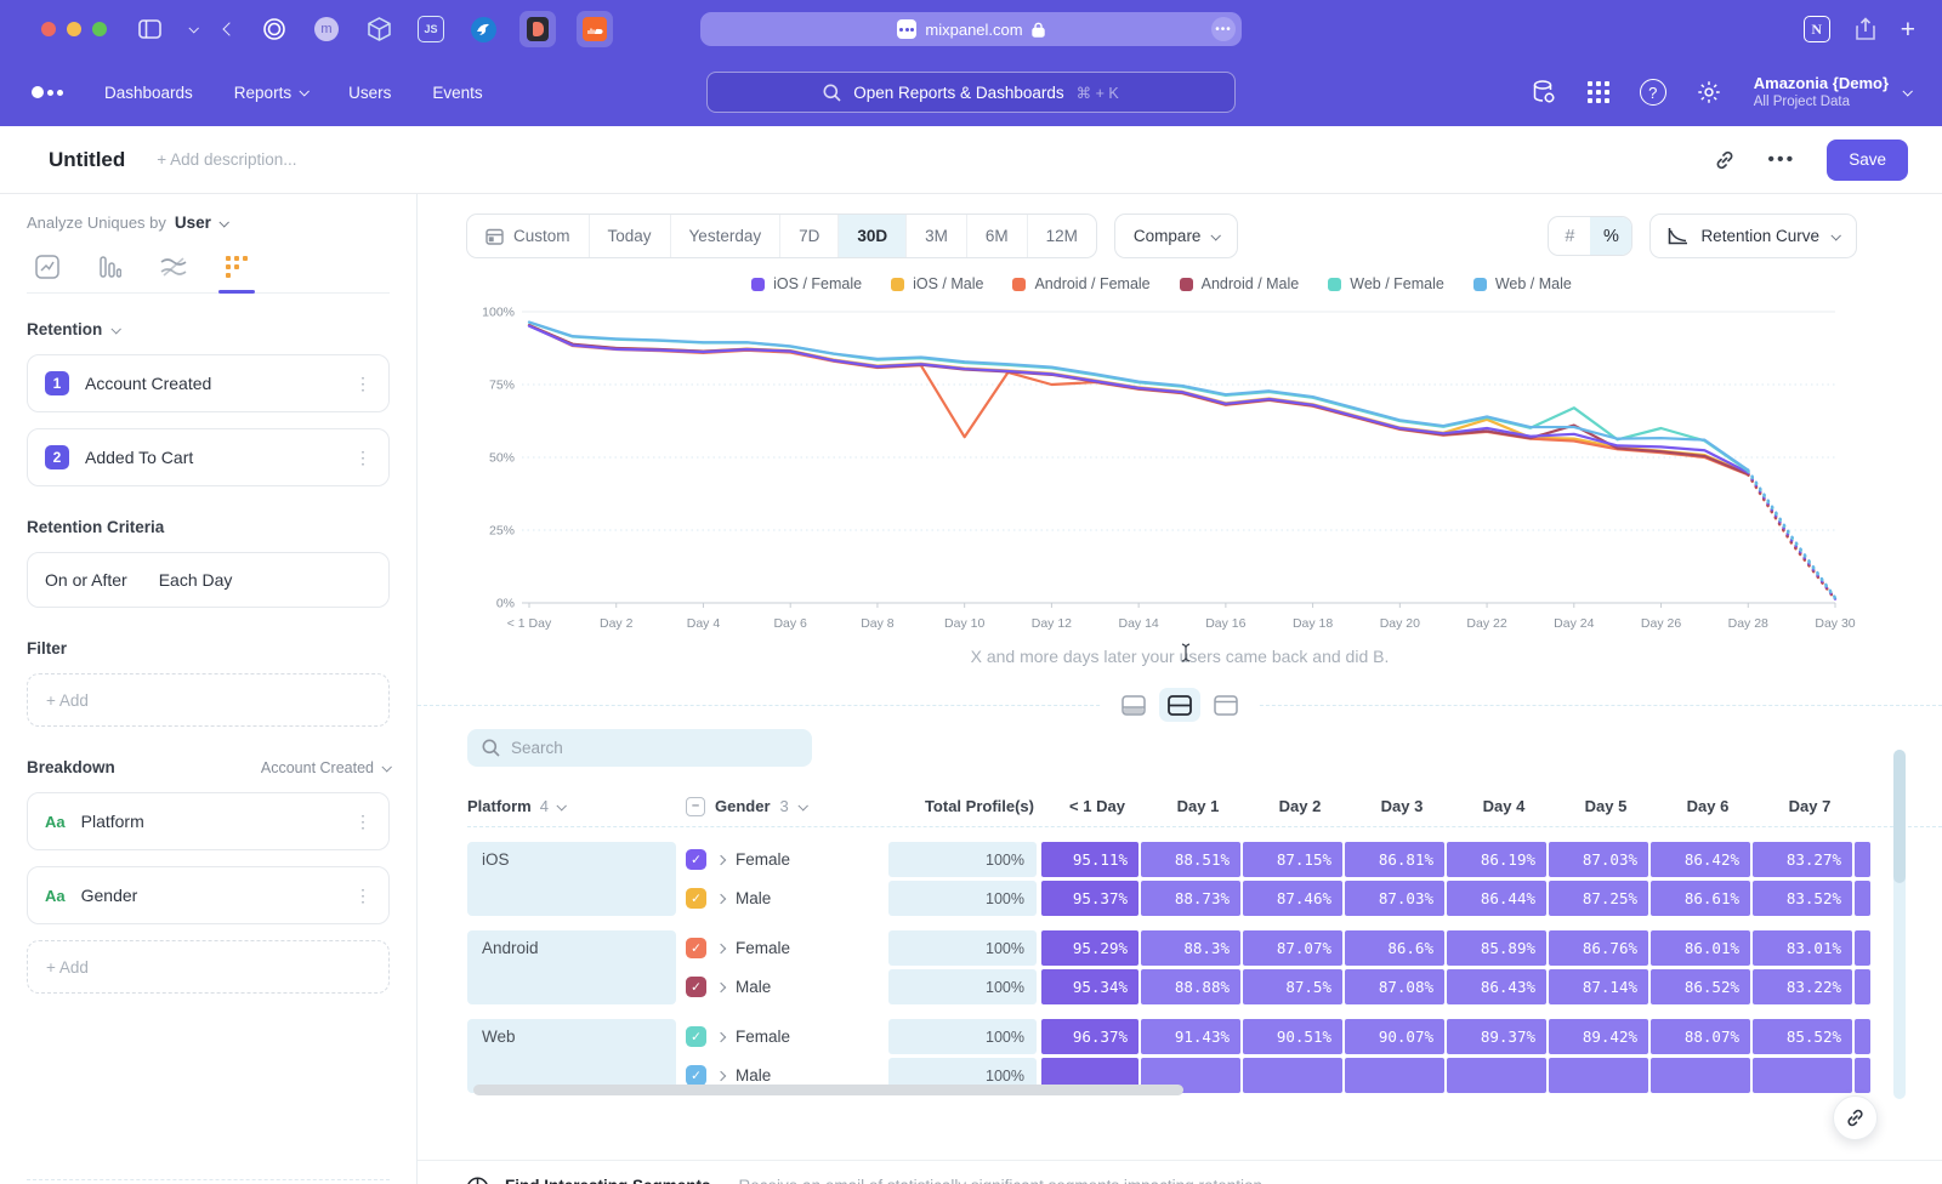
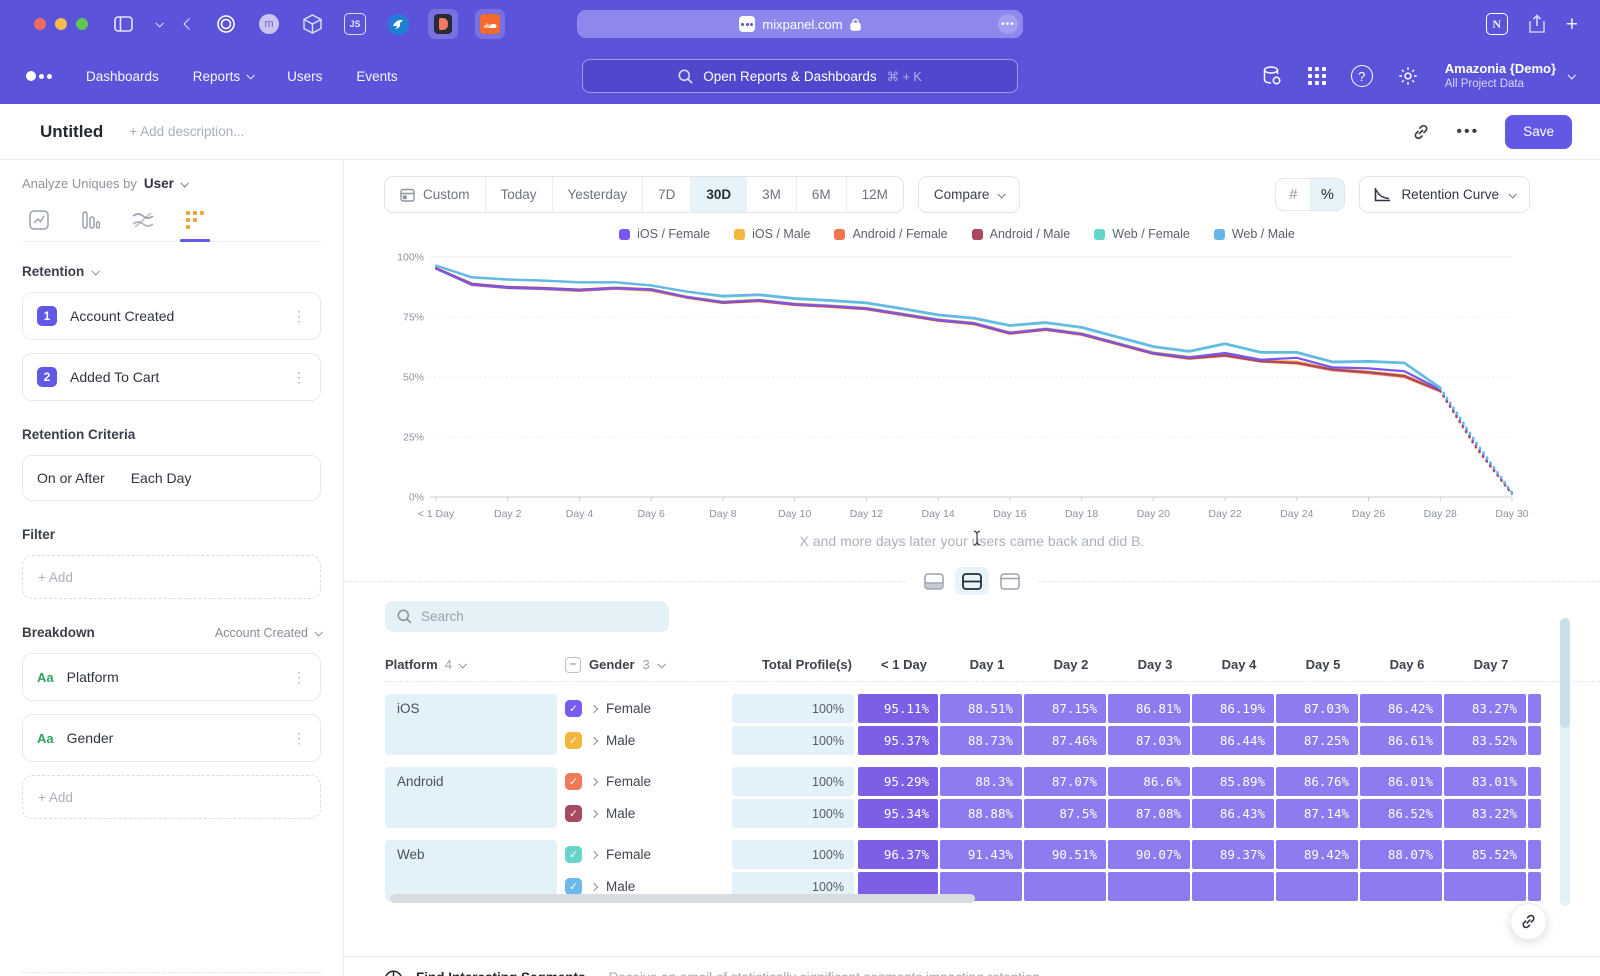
Android / Female/Day 10: 57% -> 80%
Android / Female/Day 12: 75% -> 78%
iOS / Male/Day 22: 63% -> 59%
Android / Male/Day 24: 61% -> 56%
Web / Female/Day 24: 67% -> 60%
Web / Female/Day 26: 60% -> 56%
